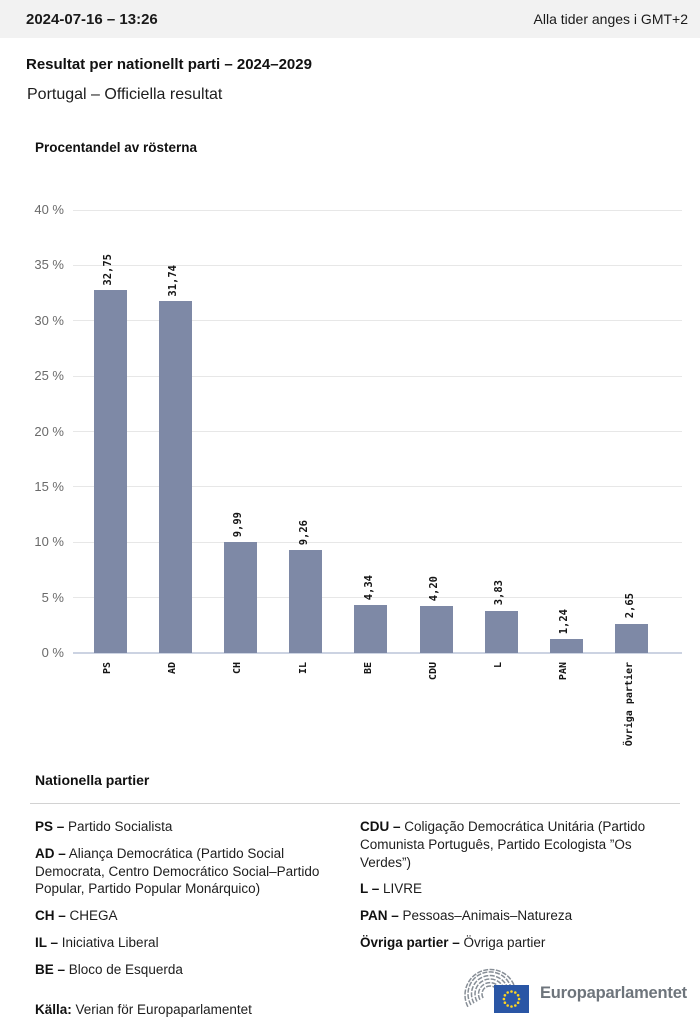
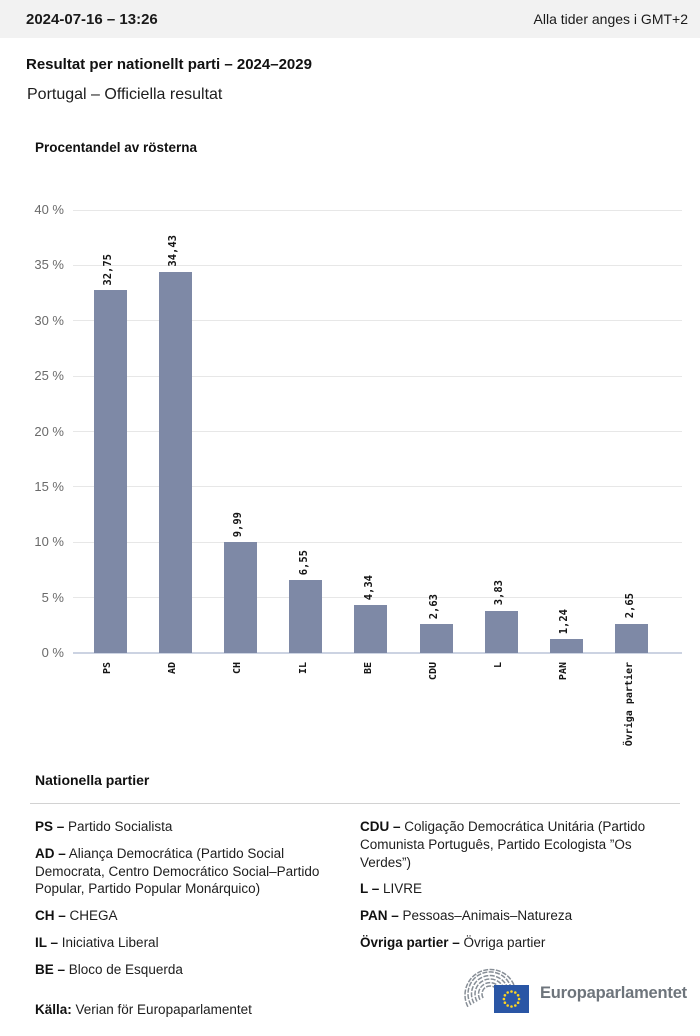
AD: 31,74 -> 34,43
IL: 9,26 -> 6,55
CDU: 4,20 -> 2,63
